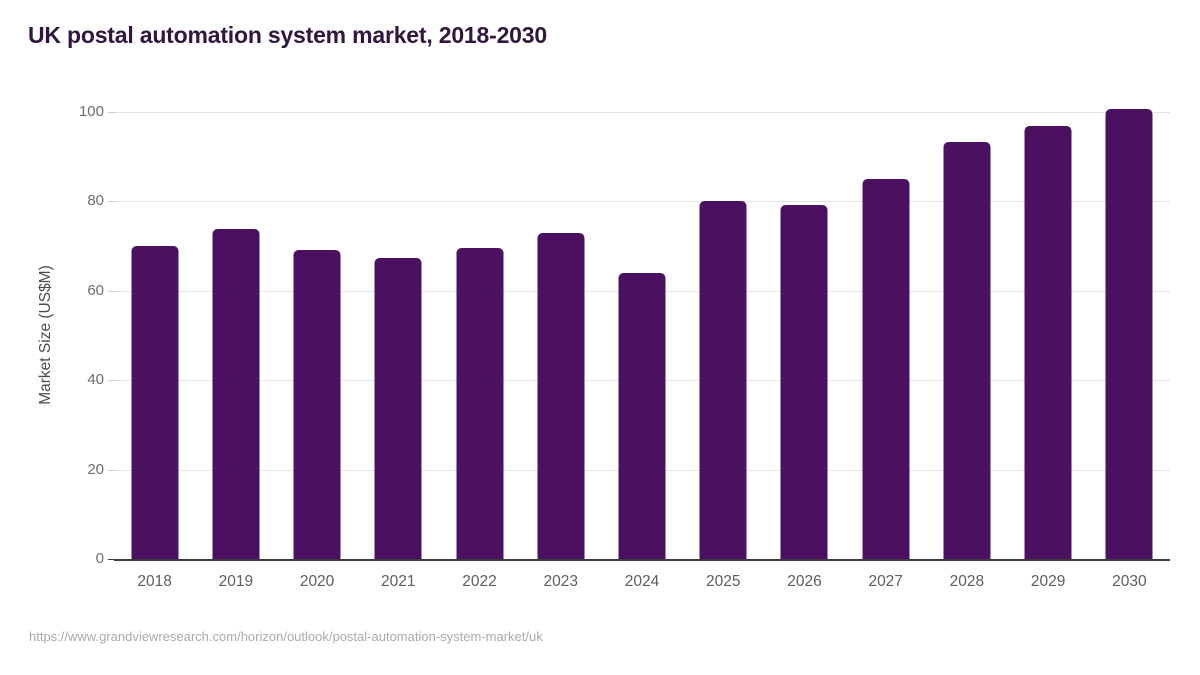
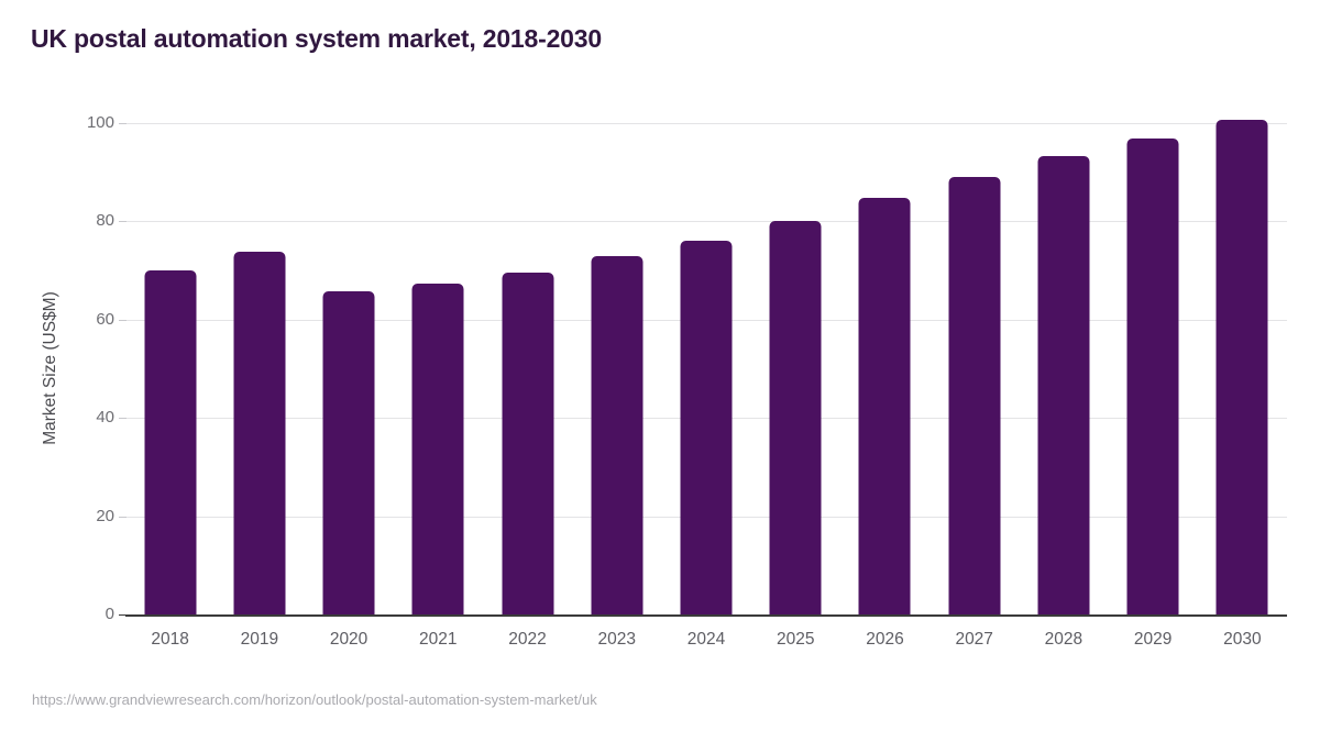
2020: 69 -> 66
2024: 64 -> 76
2026: 79 -> 85
2027: 85 -> 89
